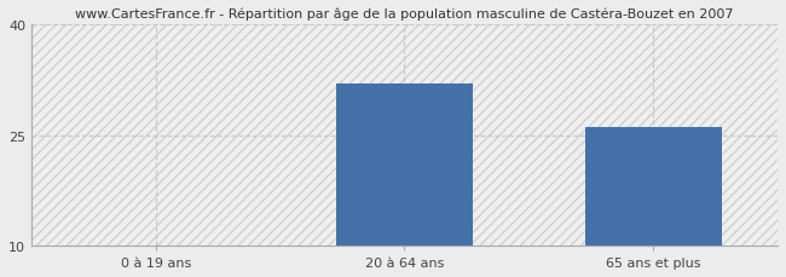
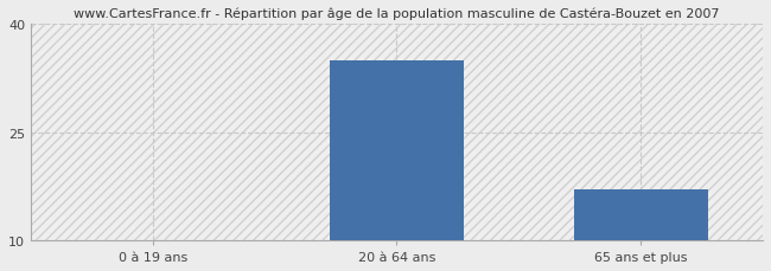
20 à 64 ans: 32 -> 35
65 ans et plus: 26 -> 17
